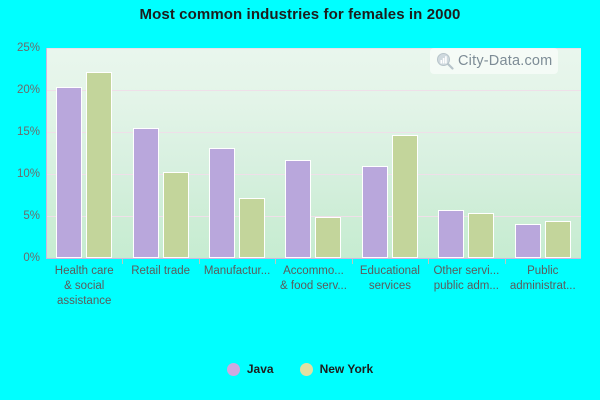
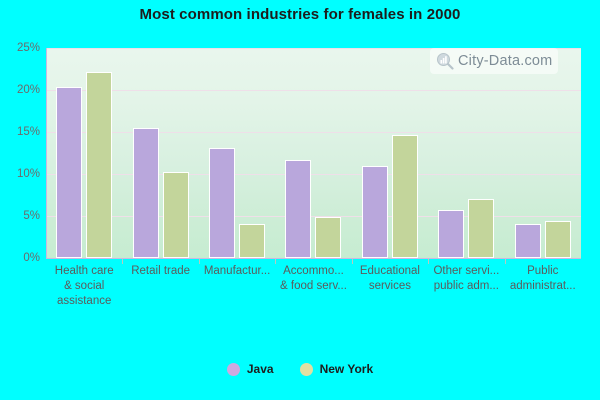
New York/Manufactur...: 7% -> 4%
New York/Other servi... public adm...: 5% -> 7%
